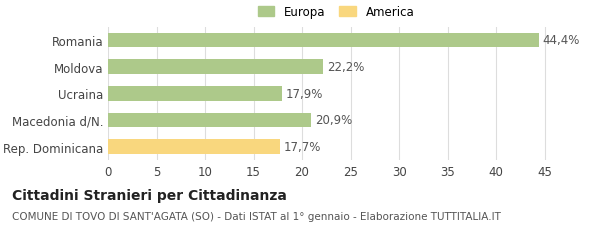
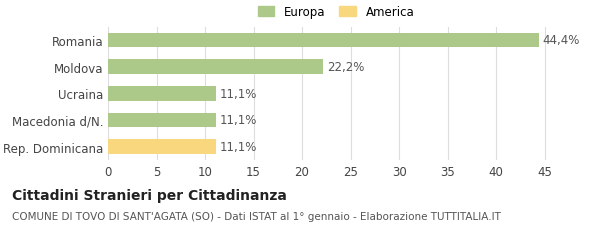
Ucraina: 17,9% -> 11,1%
Macedonia d/N.: 20,9% -> 11,1%
Rep. Dominicana: 17,7% -> 11,1%
